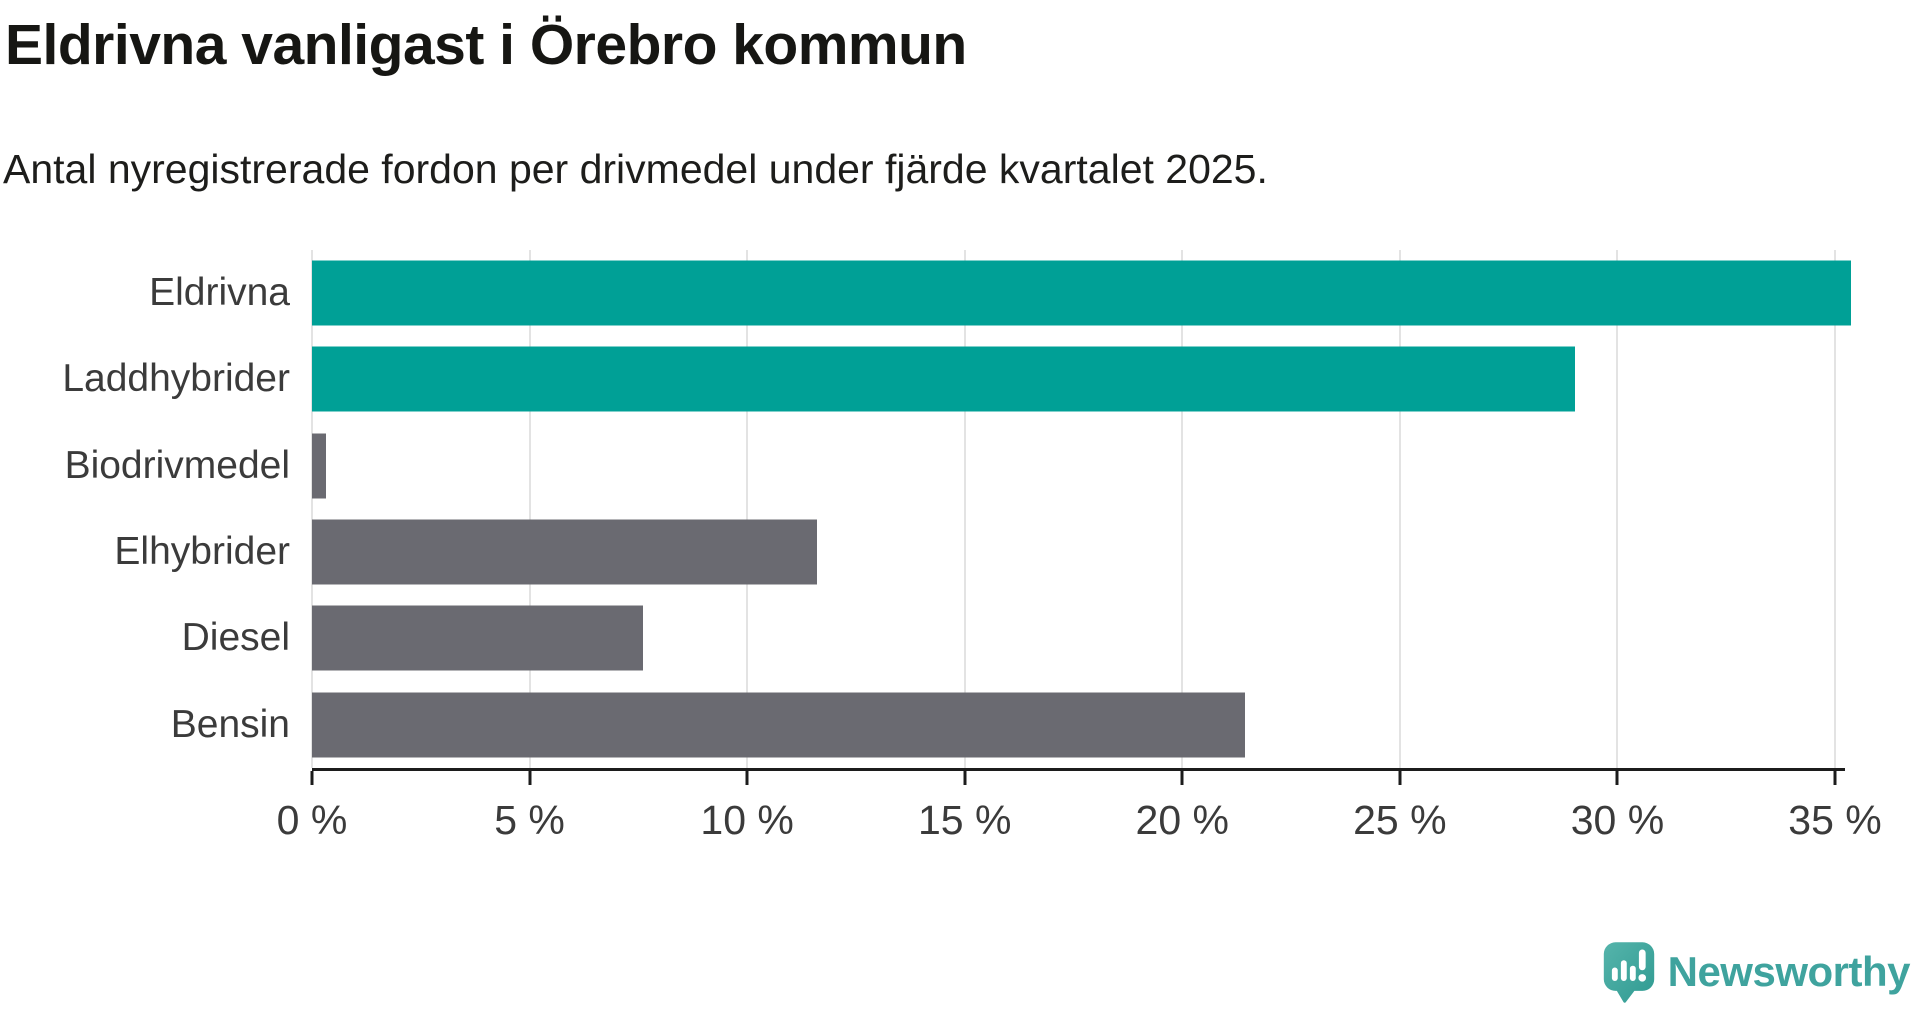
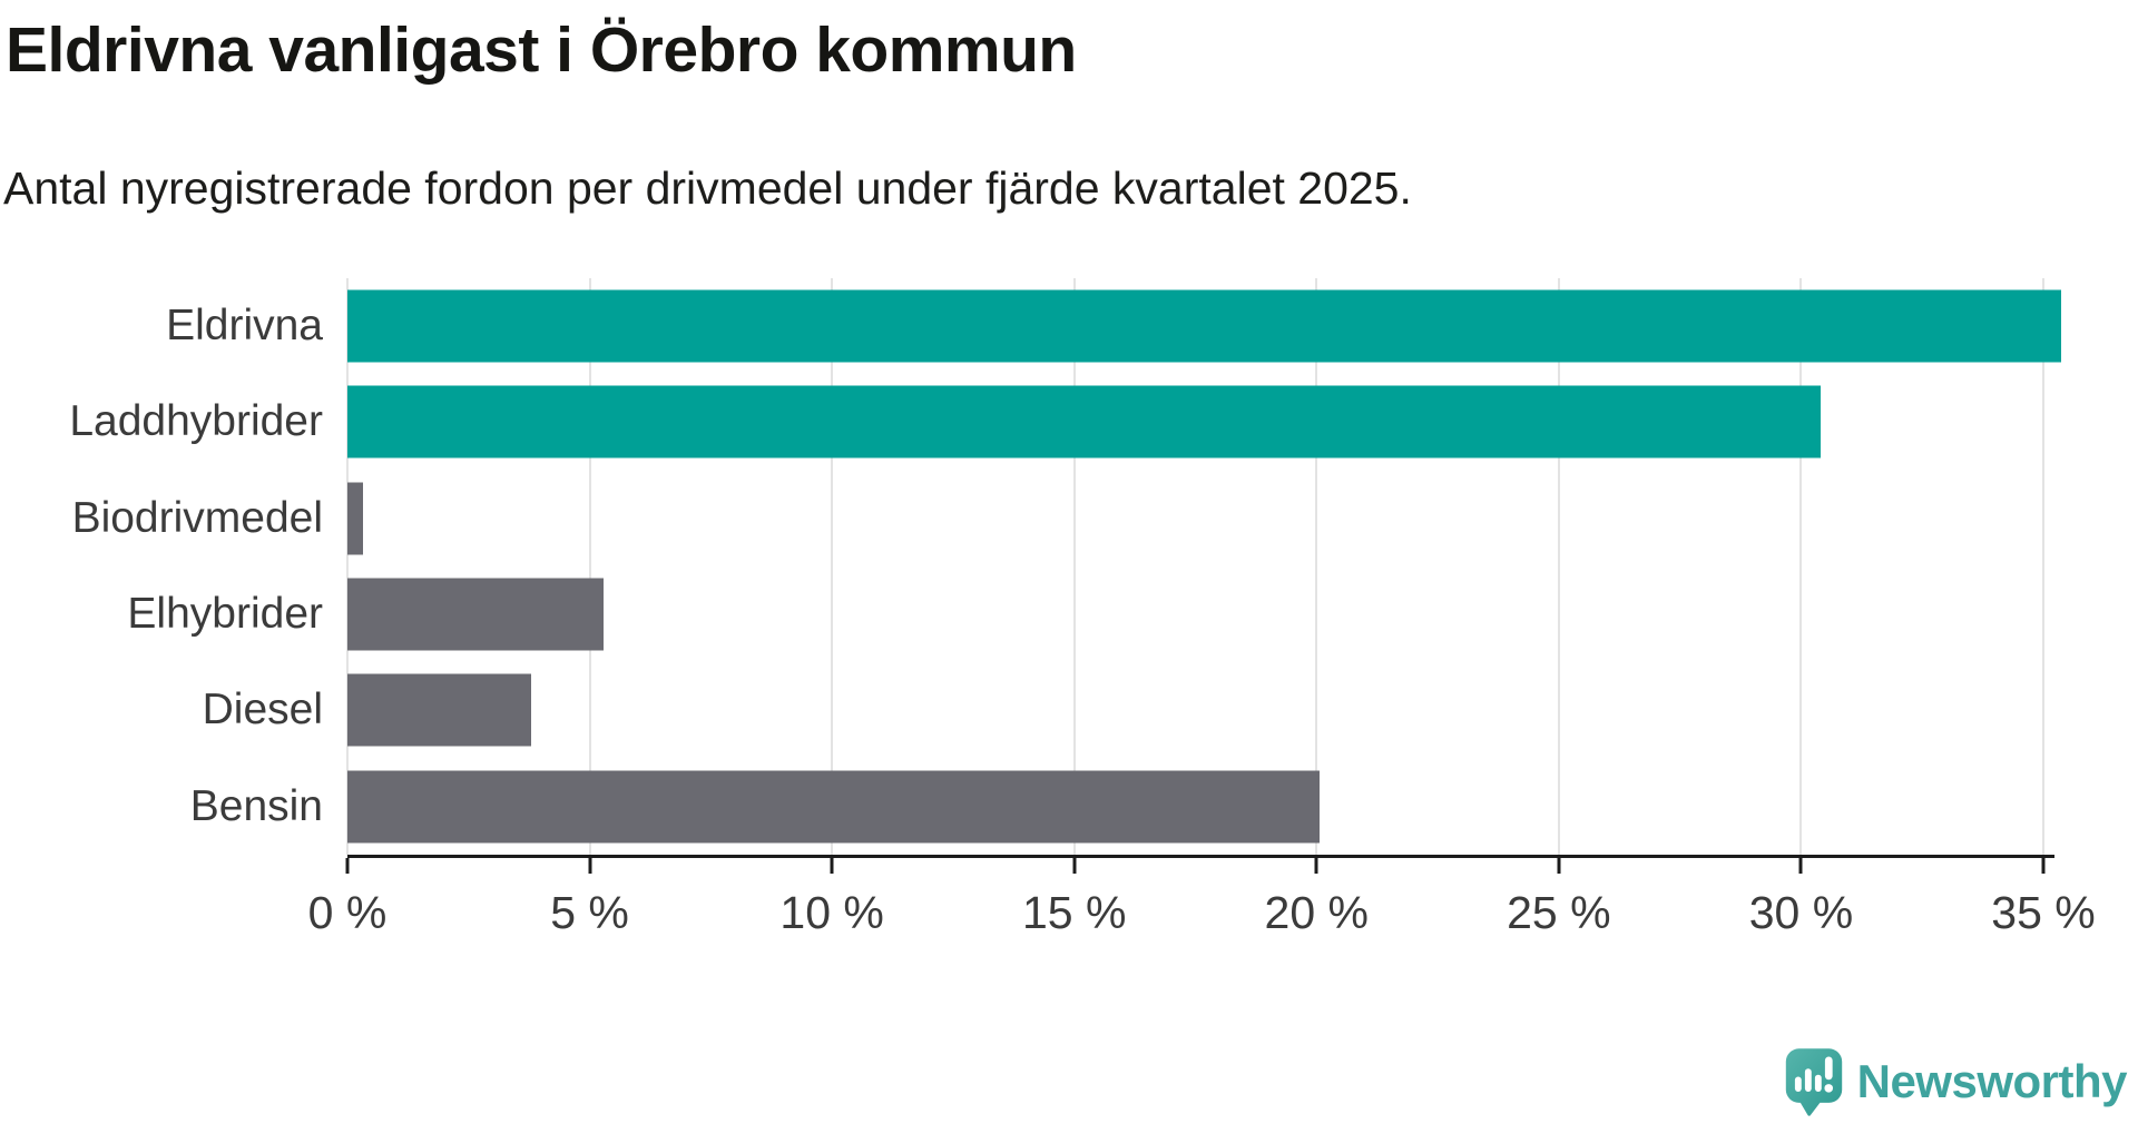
Laddhybrider: 27.5% -> 28.8%
Elhybrider: 11.0% -> 5.0%
Diesel: 7.2% -> 3.6%
Bensin: 20.3% -> 19.0%
